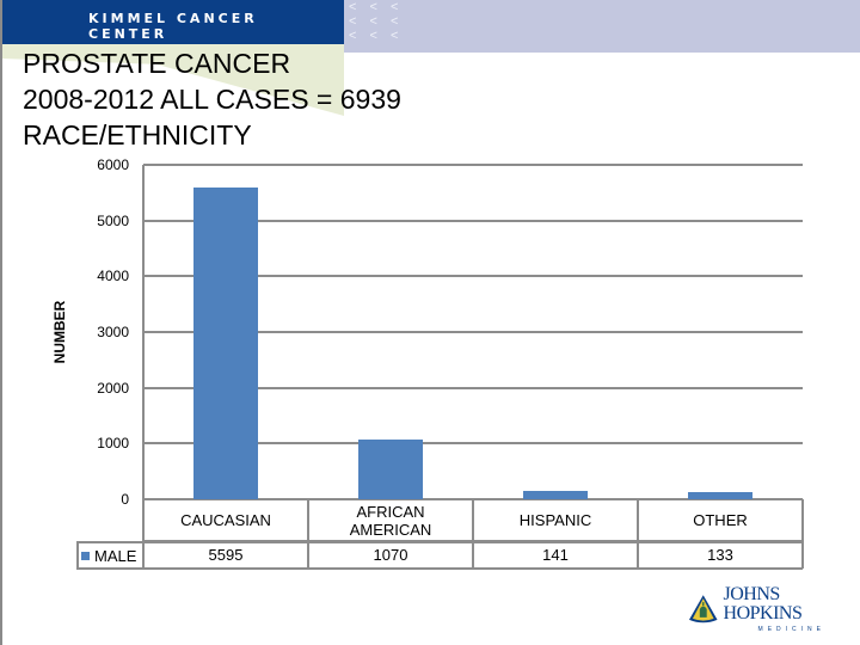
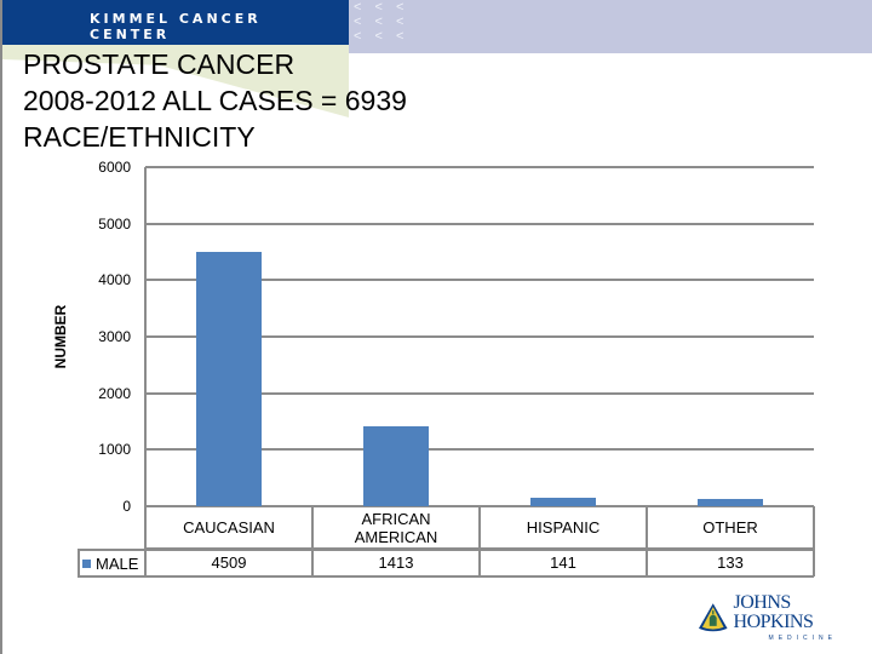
CAUCASIAN: 5595 -> 4509
AFRICAN AMERICAN: 1070 -> 1413
